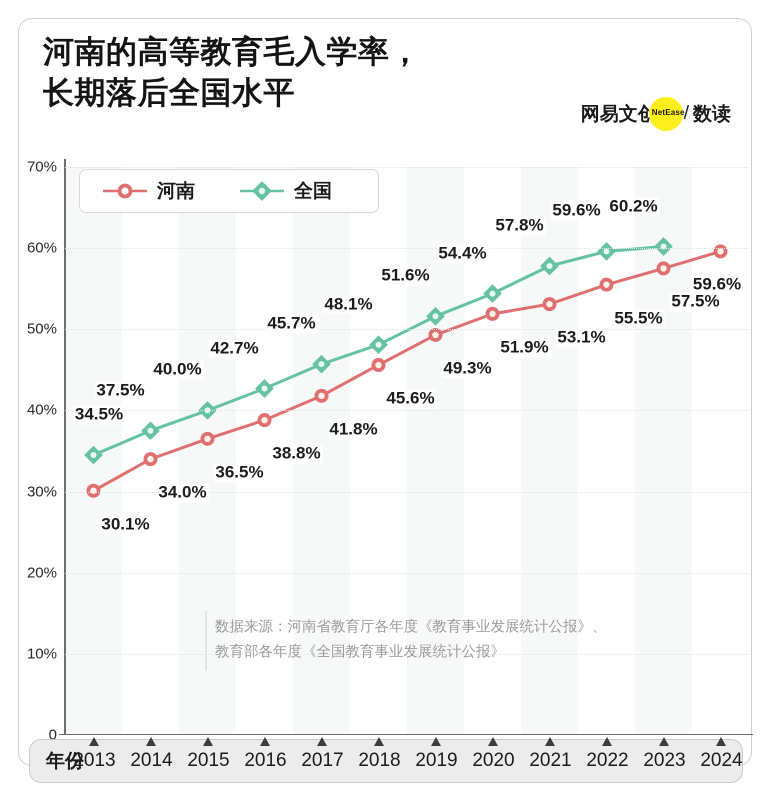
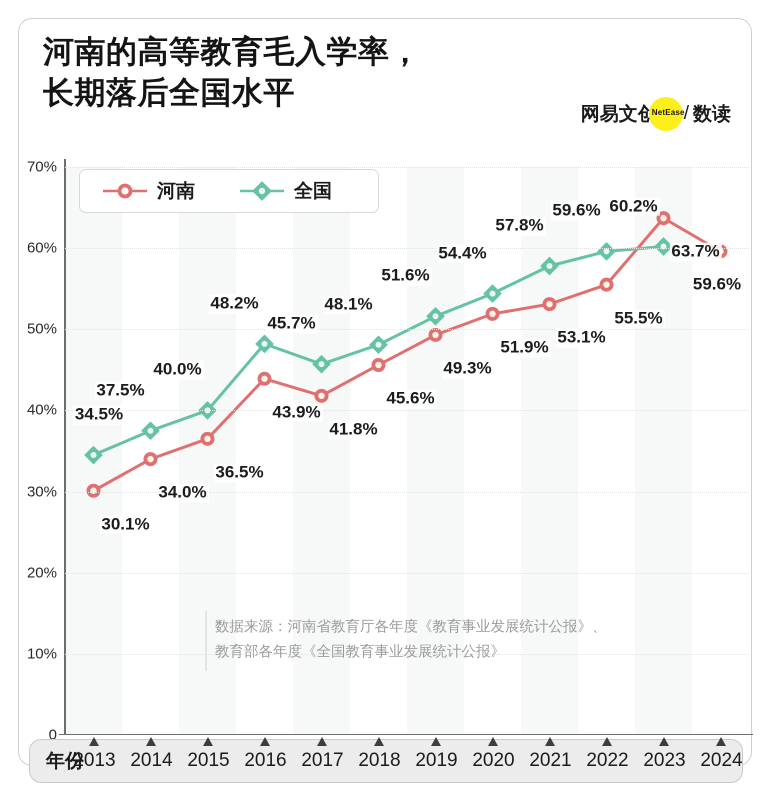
河南/2016: 38.8% -> 43.9%
全国/2016: 42.7% -> 48.2%
河南/2023: 57.5% -> 63.7%
